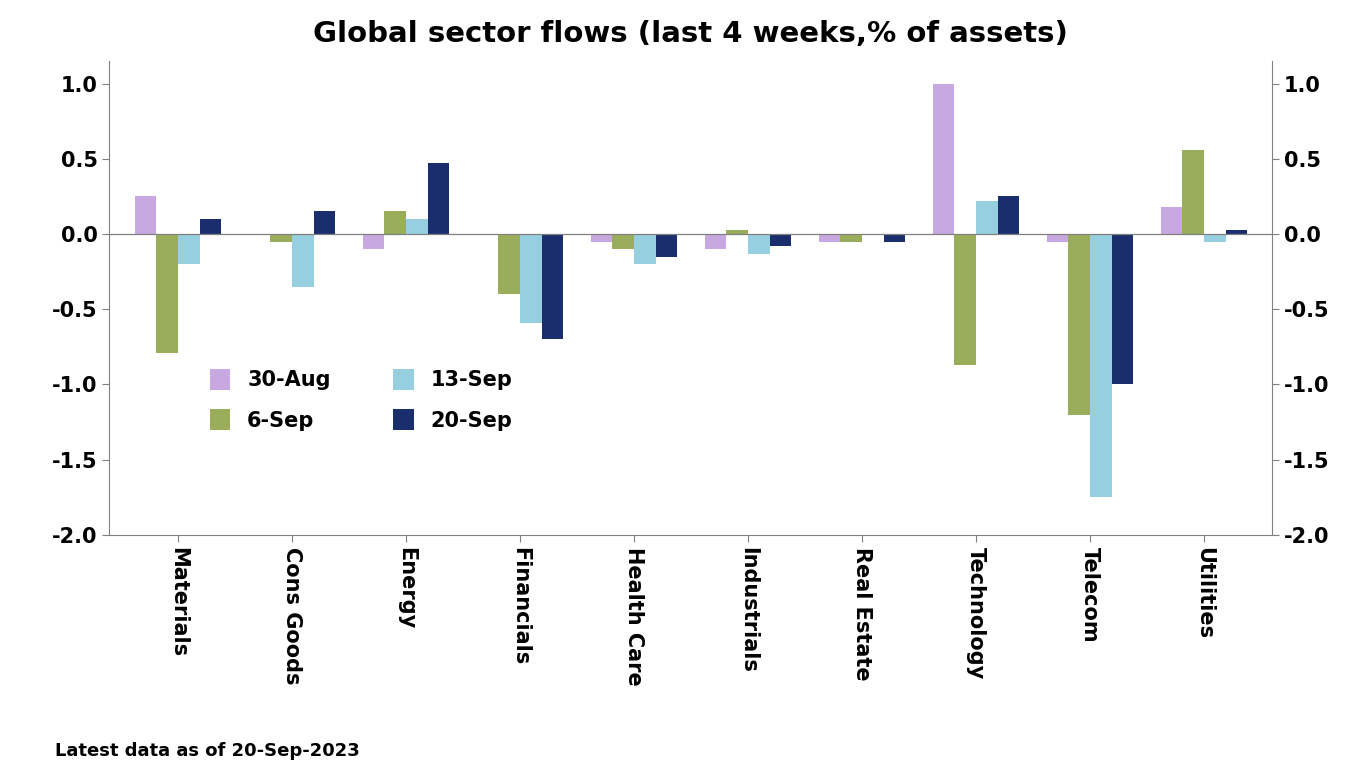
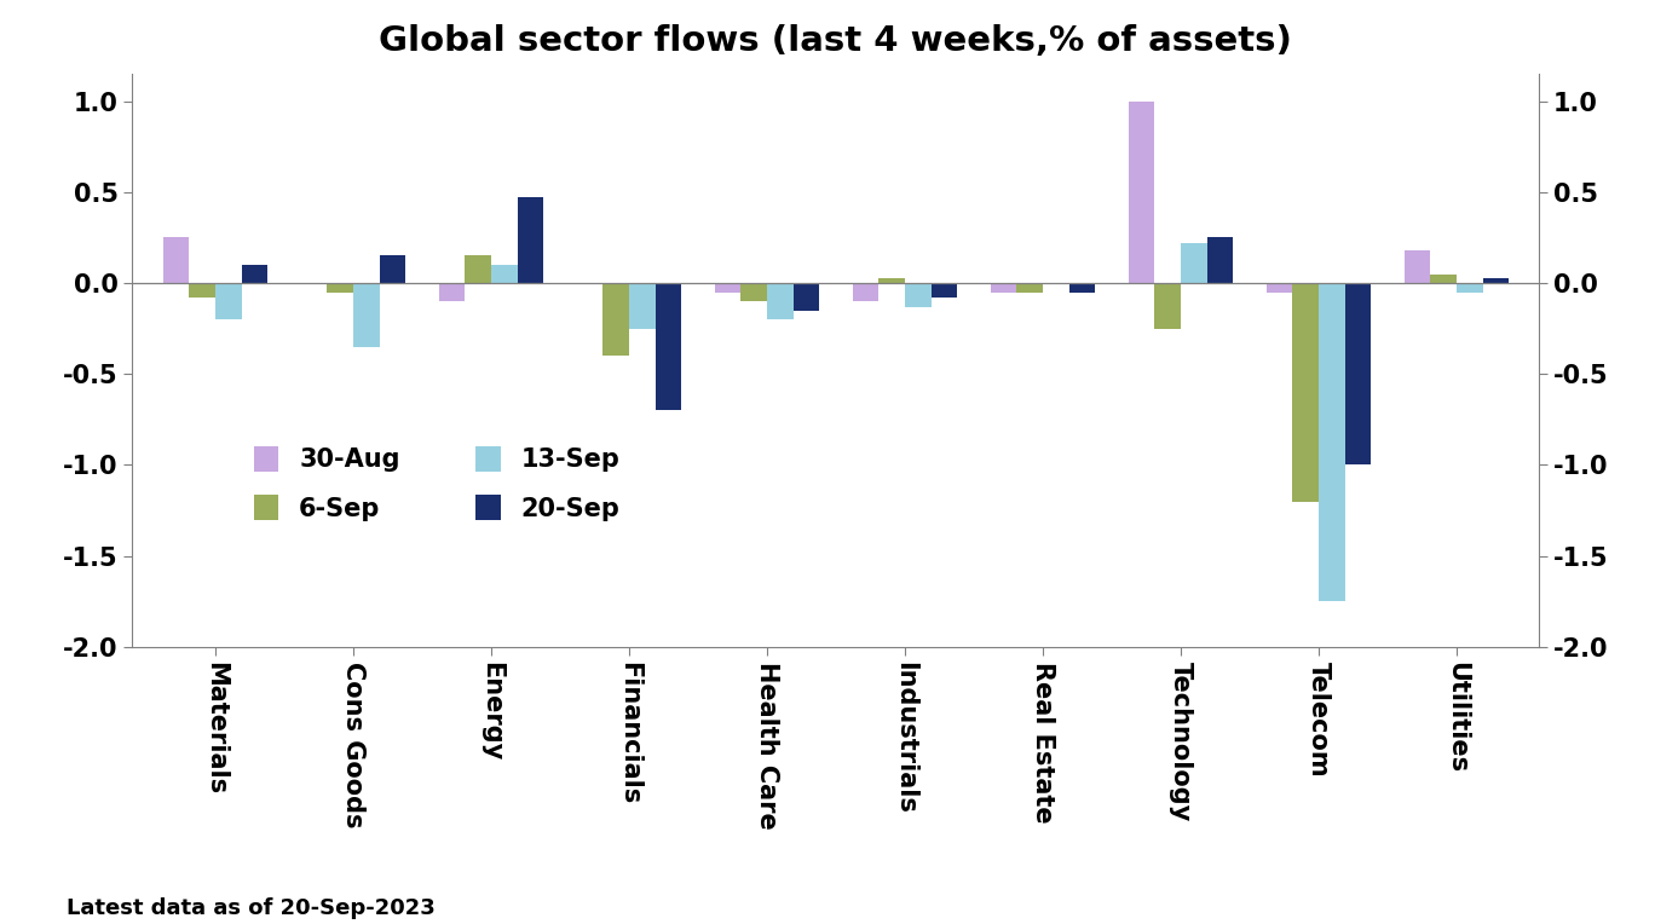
6-Sep/Materials: -0.79 -> -0.08
13-Sep/Financials: -0.59 -> -0.25
6-Sep/Technology: -0.87 -> -0.25
6-Sep/Utilities: 0.56 -> 0.05
